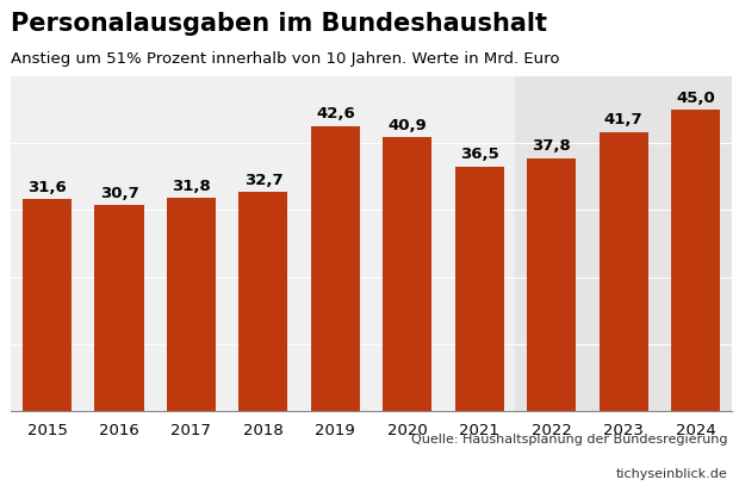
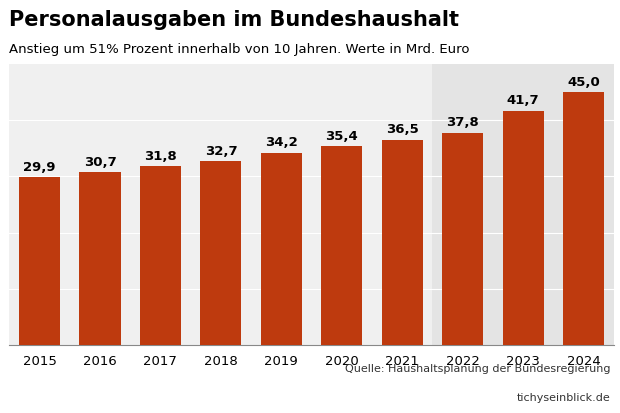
2015: 31,6 -> 29,9
2019: 42,6 -> 34,2
2020: 40,9 -> 35,4
